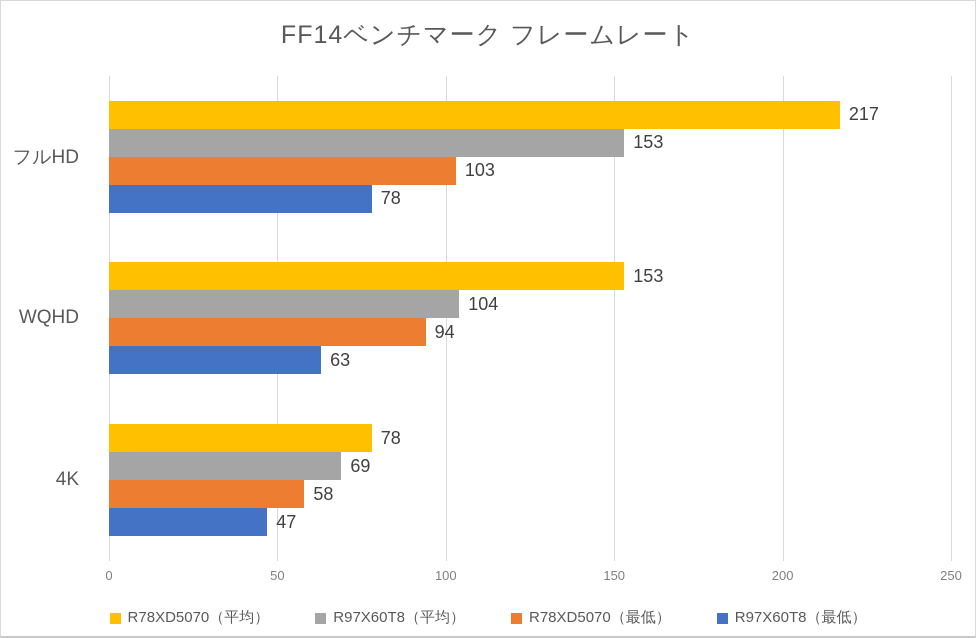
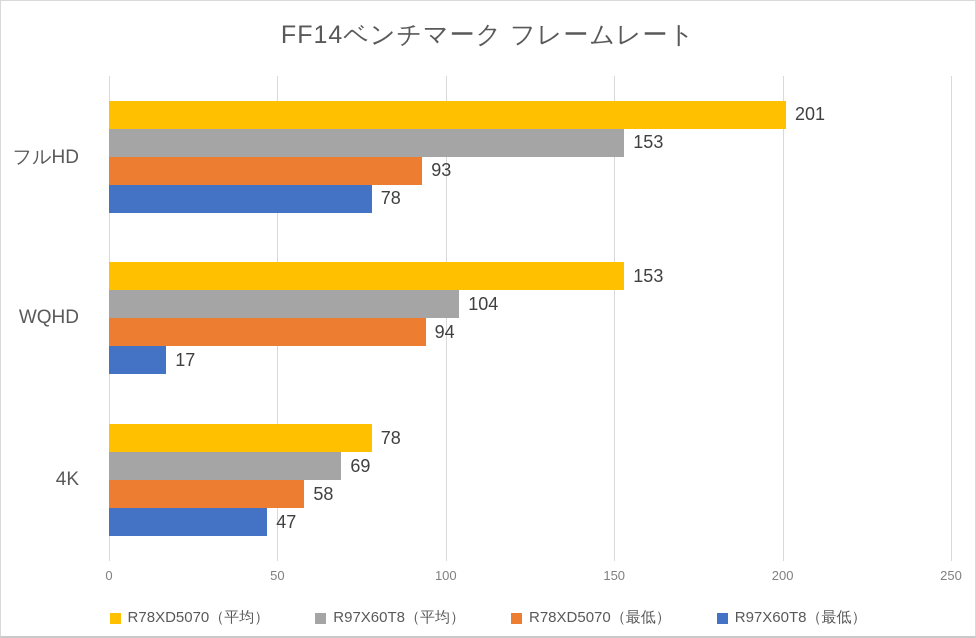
R78XD5070（平均）/フルHD: 217 -> 201
R78XD5070（最低）/フルHD: 103 -> 93
R97X60T8（最低）/WQHD: 63 -> 17
